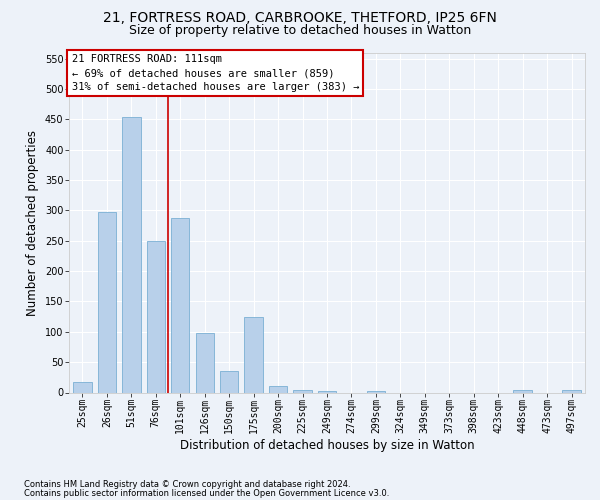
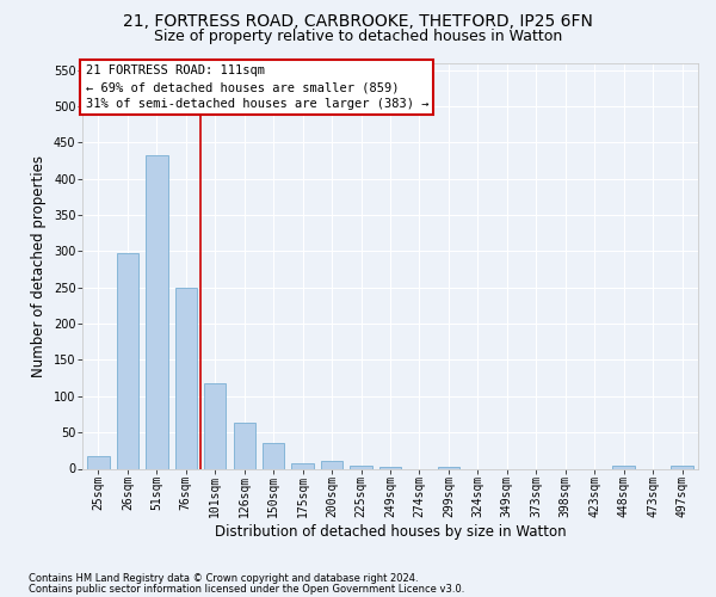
51sqm: 454 -> 432
101sqm: 288 -> 117
126sqm: 98 -> 63
175sqm: 124 -> 8
